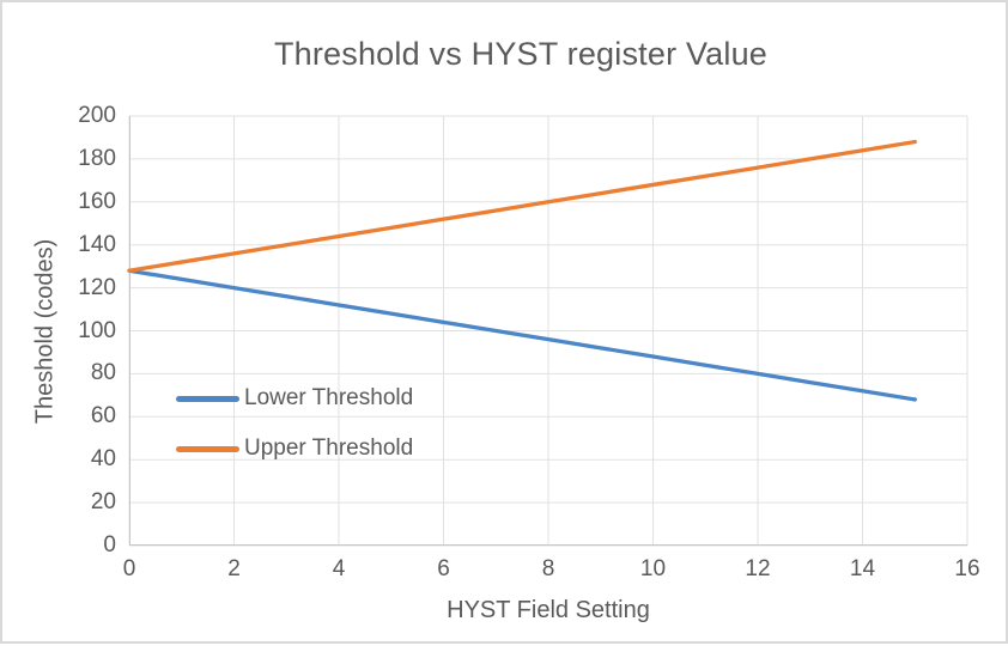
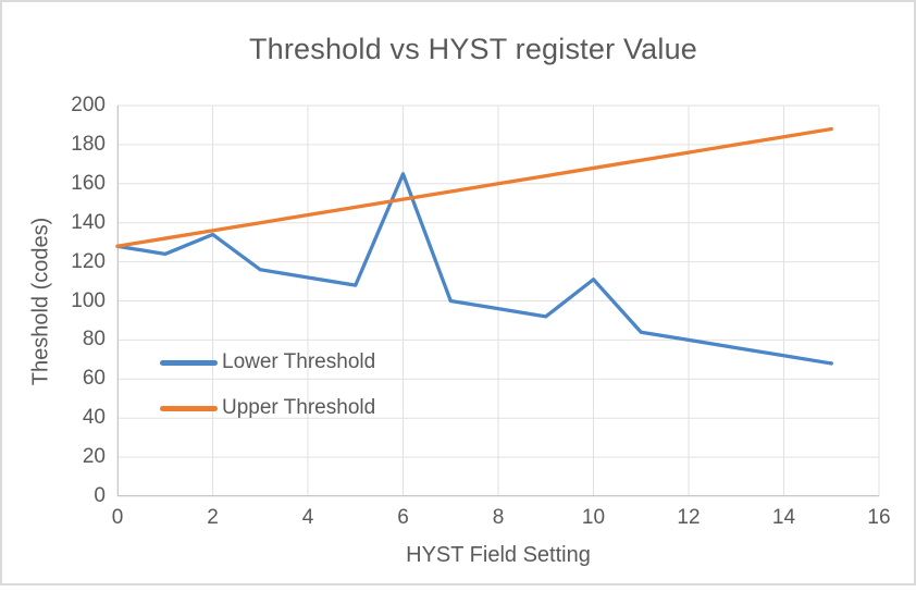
Lower Threshold/2: 120 -> 134
Lower Threshold/6: 104 -> 165
Lower Threshold/10: 88 -> 111
